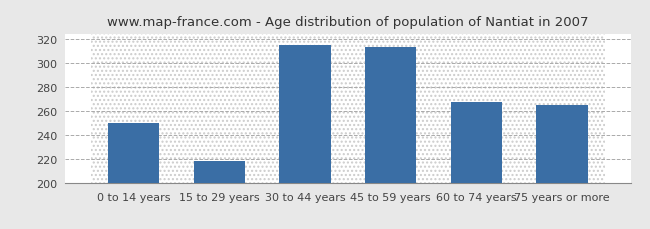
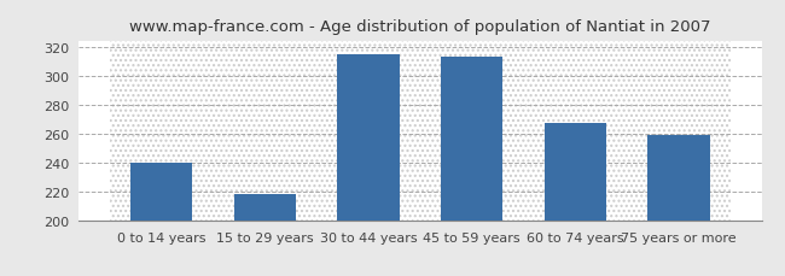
0 to 14 years: 250 -> 240
75 years or more: 265 -> 259
